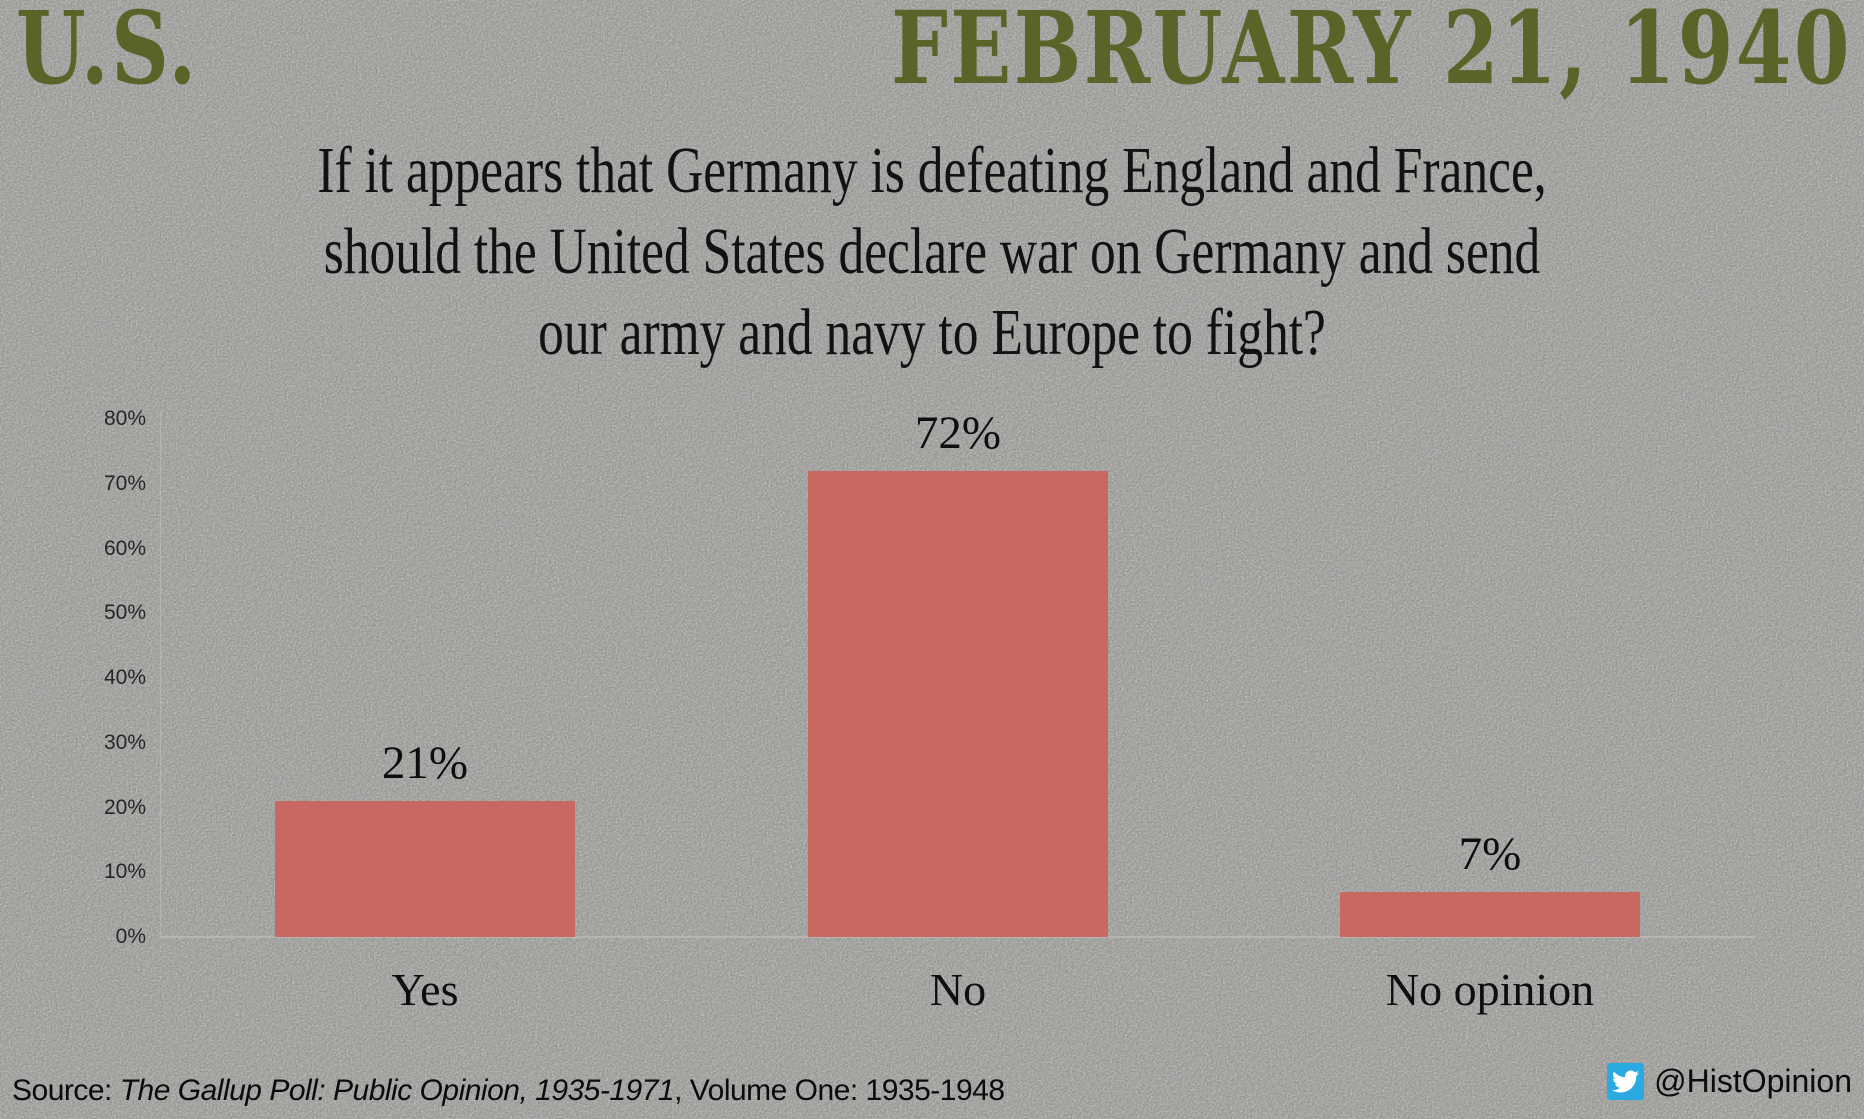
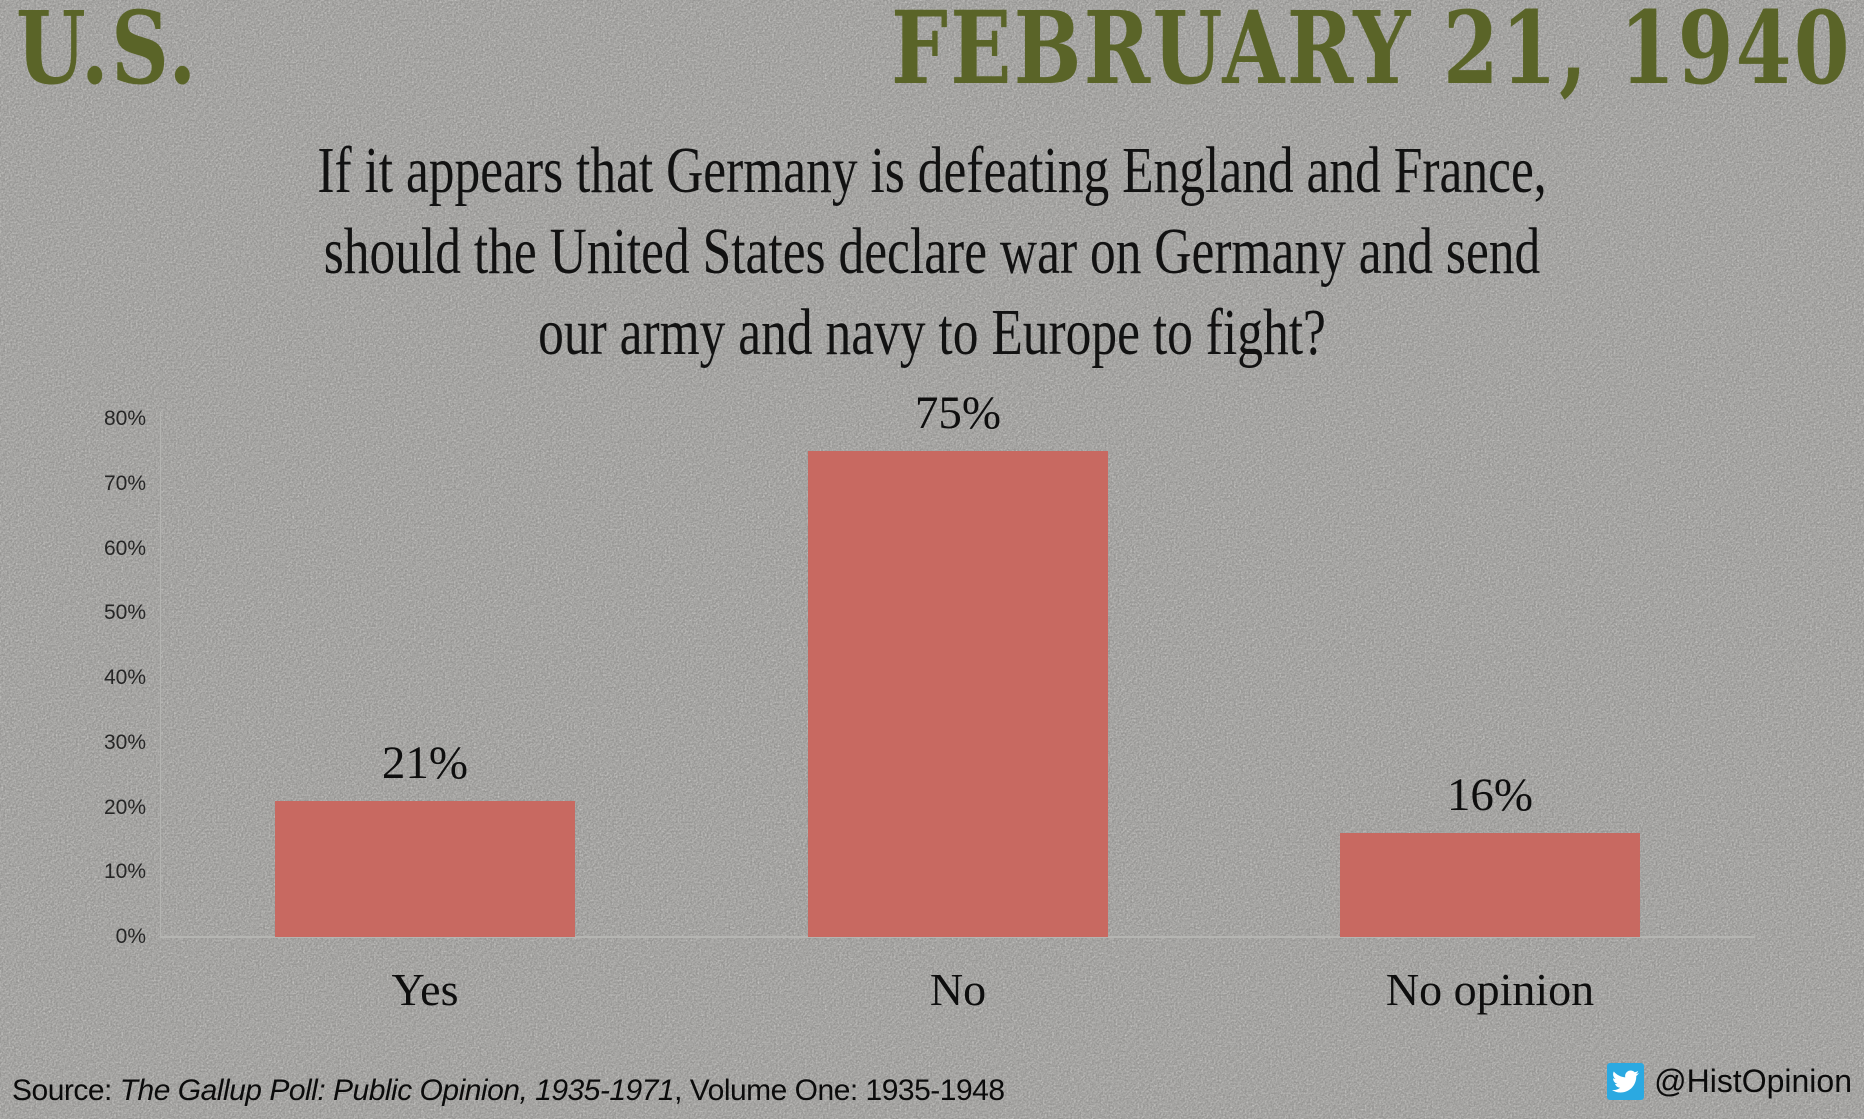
No: 72% -> 75%
No opinion: 7% -> 16%
